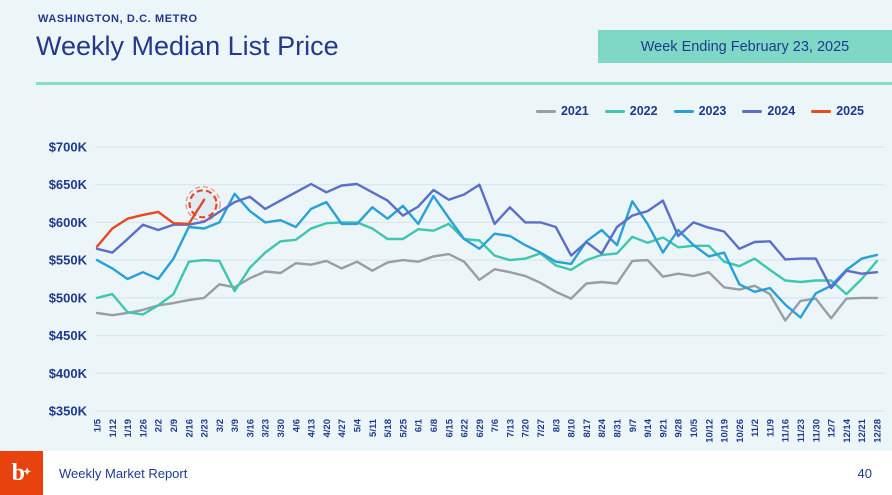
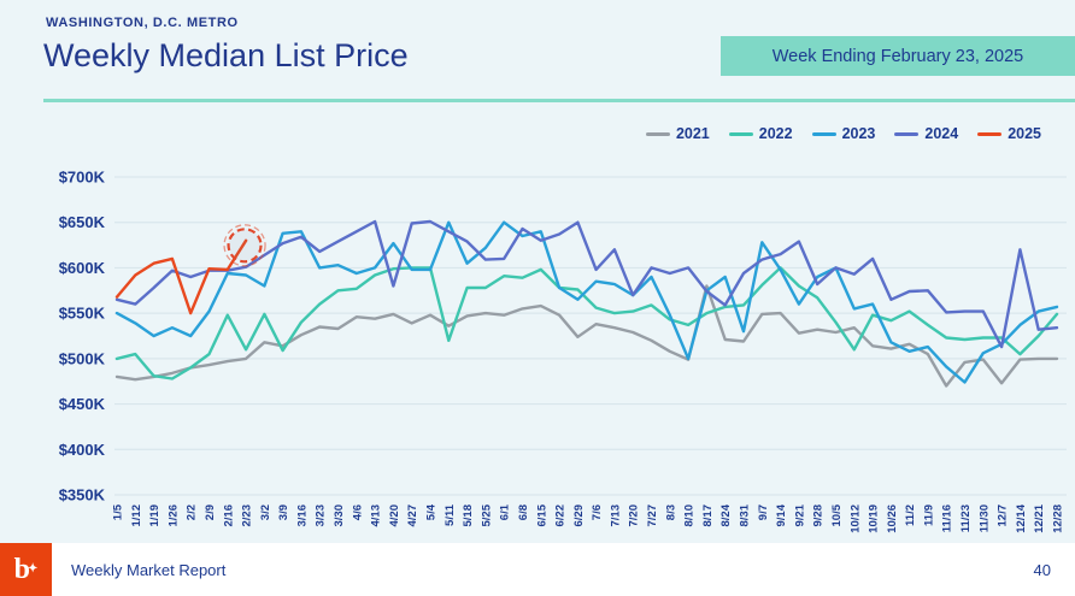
2025/2/2: $610K -> $550K
2022/2/23: $550K -> $510K
2023/3/2: $600K -> $580K
2023/3/16: $620K -> $640K
2023/4/13: $620K -> $600K
2024/4/20: $640K -> $580K
2022/5/11: $590K -> $520K
2023/5/11: $620K -> $650K
2023/6/1: $600K -> $650K
2024/6/1: $620K -> $610K
2023/6/15: $610K -> $640K
2024/7/20: $600K -> $570K
2023/7/27: $560K -> $590K
2023/8/10: $540K -> $500K
2024/8/10: $560K -> $600K
2021/8/17: $520K -> $580K
2023/8/31: $570K -> $530K
2022/9/14: $570K -> $600K
2022/10/5: $570K -> $540K
2023/10/5: $570K -> $600K
2022/10/12: $570K -> $510K
2024/10/19: $590K -> $610K
2024/12/14: $540K -> $620K
